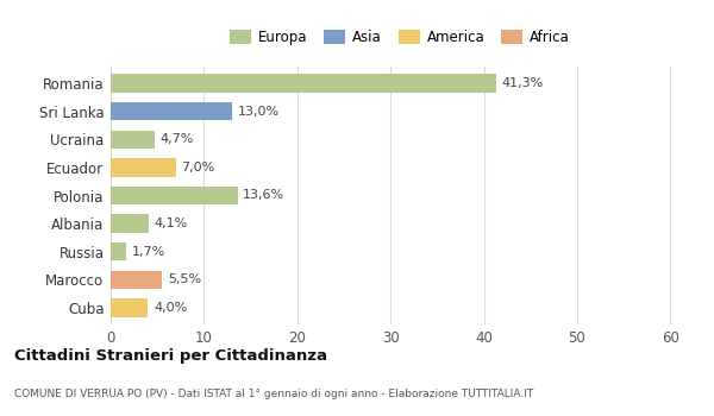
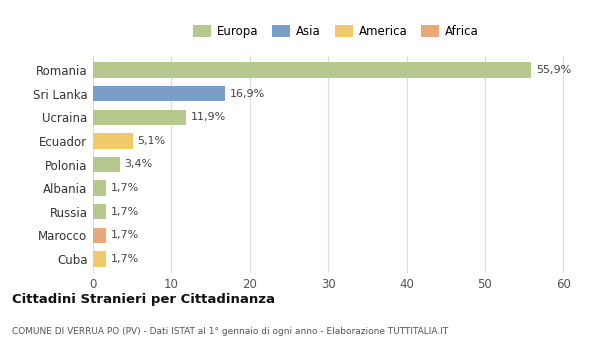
Romania: 41,3% -> 55,9%
Sri Lanka: 13,0% -> 16,9%
Ucraina: 4,7% -> 11,9%
Ecuador: 7,0% -> 5,1%
Polonia: 13,6% -> 3,4%
Albania: 4,1% -> 1,7%
Marocco: 5,5% -> 1,7%
Cuba: 4,0% -> 1,7%
